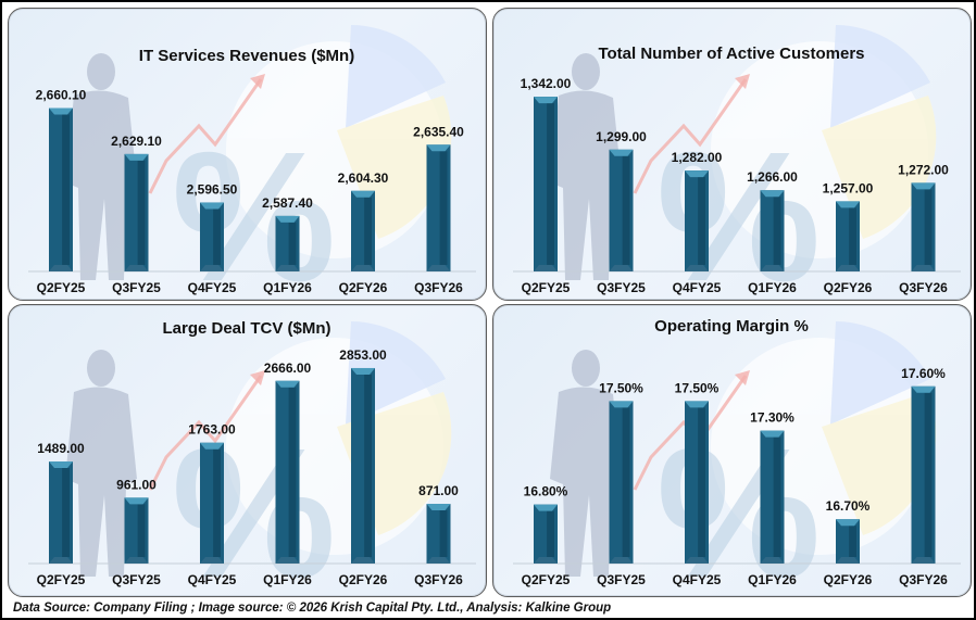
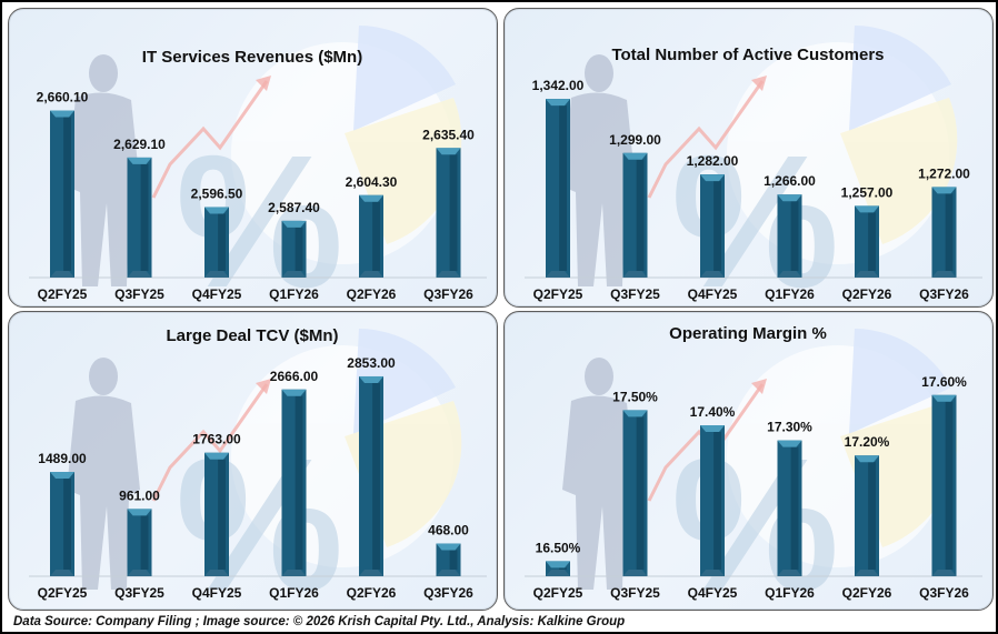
Large Deal TCV ($Mn)/Q3FY26: 871.00 -> 468.00
Operating Margin %/Q2FY25: 16.80% -> 16.50%
Operating Margin %/Q4FY25: 17.50% -> 17.40%
Operating Margin %/Q2FY26: 16.70% -> 17.20%
